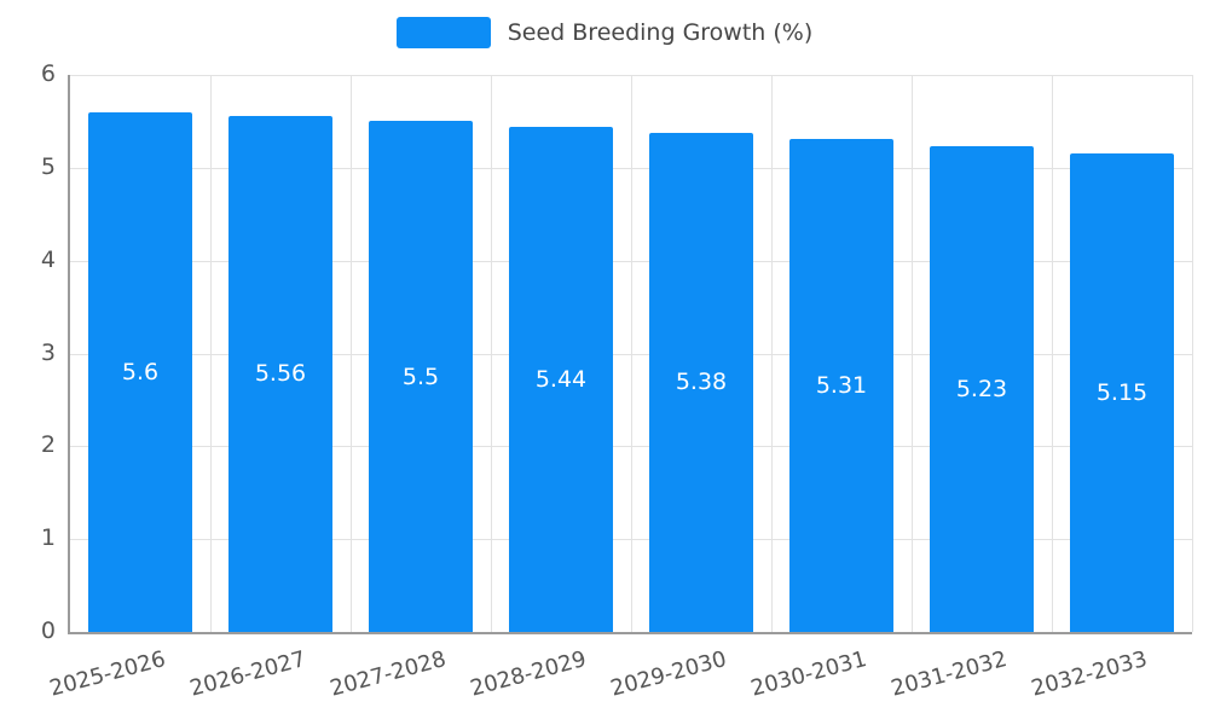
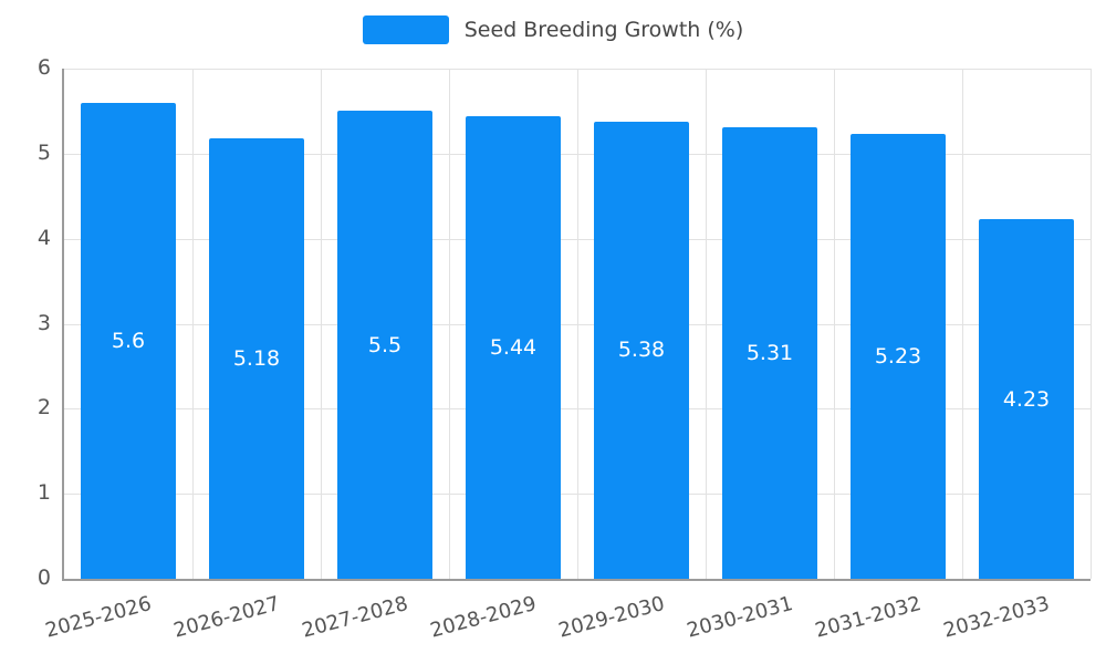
2026-2027: 5.56 -> 5.18
2032-2033: 5.15 -> 4.23
